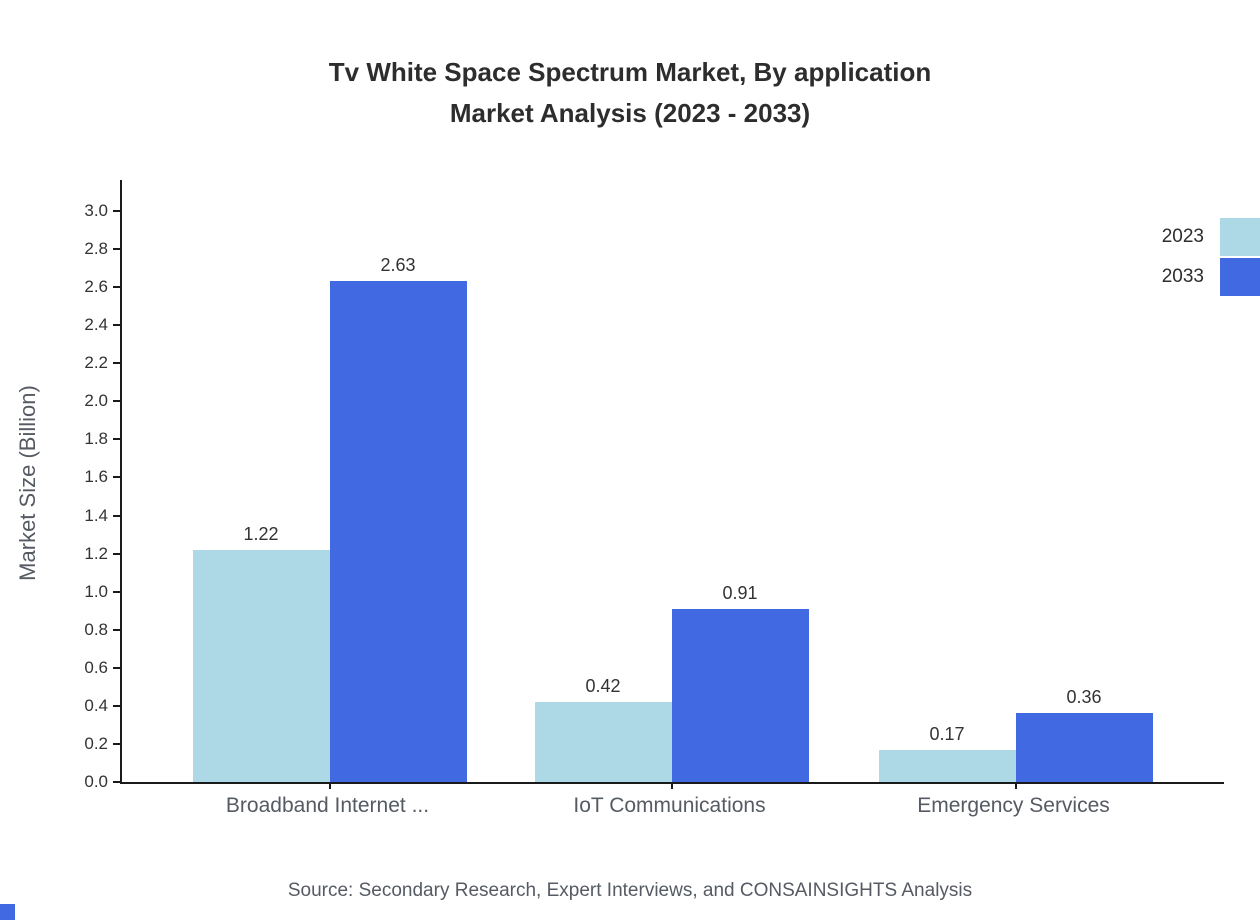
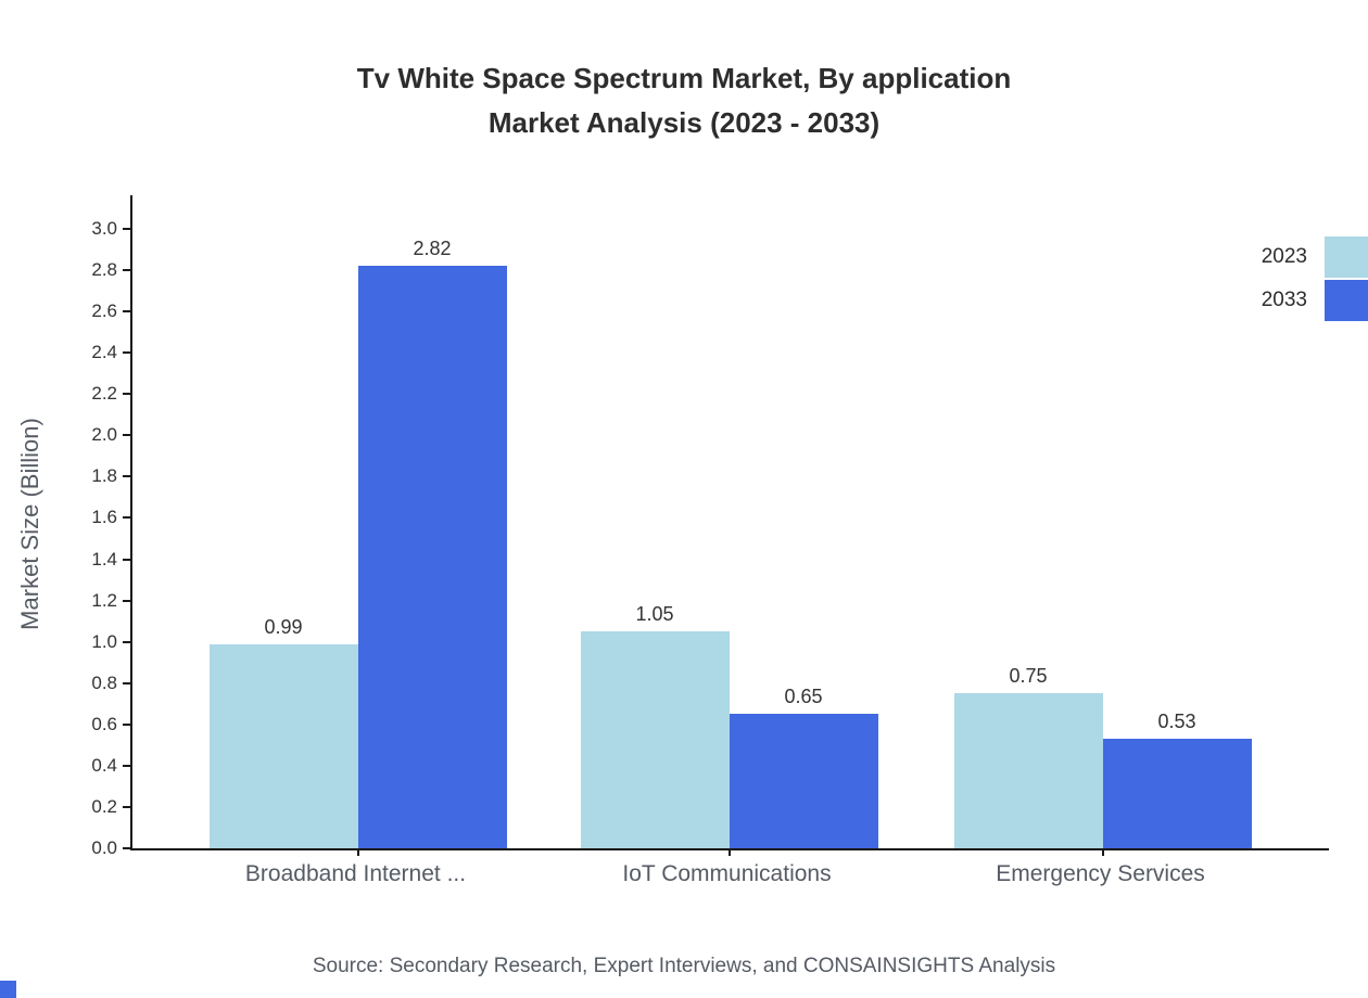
2023/Broadband Internet ...: 1.22 -> 0.99
2033/Broadband Internet ...: 2.63 -> 2.82
2023/IoT Communications: 0.42 -> 1.05
2033/IoT Communications: 0.91 -> 0.65
2023/Emergency Services: 0.17 -> 0.75
2033/Emergency Services: 0.36 -> 0.53
